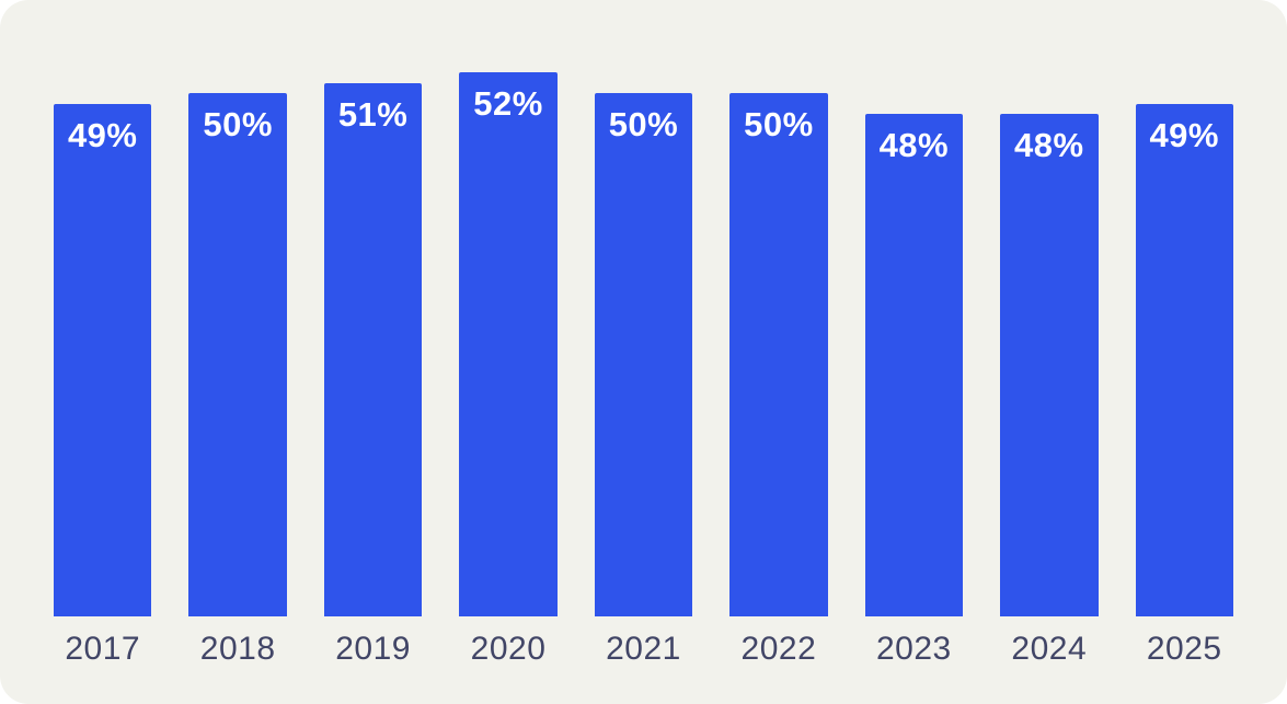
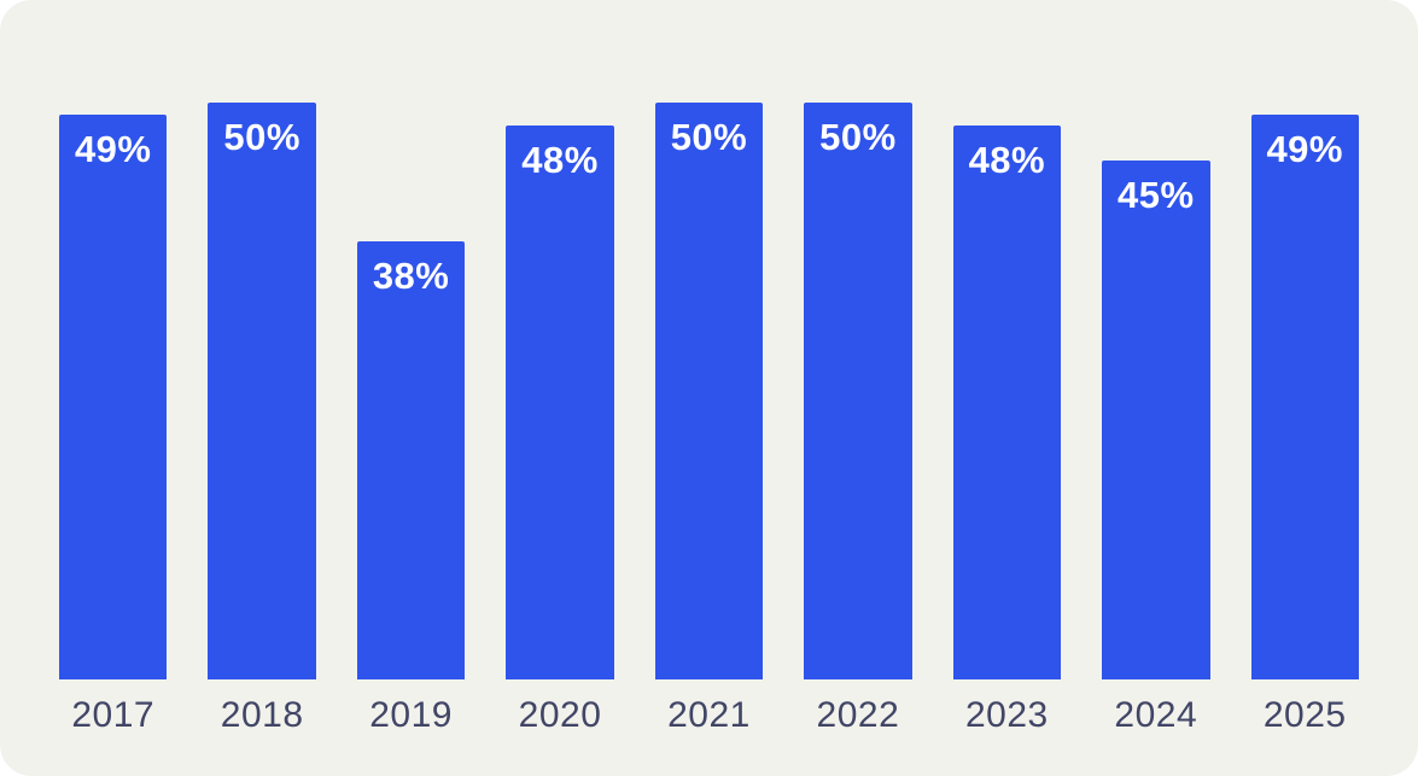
2019: 51% -> 38%
2020: 52% -> 48%
2024: 48% -> 45%
